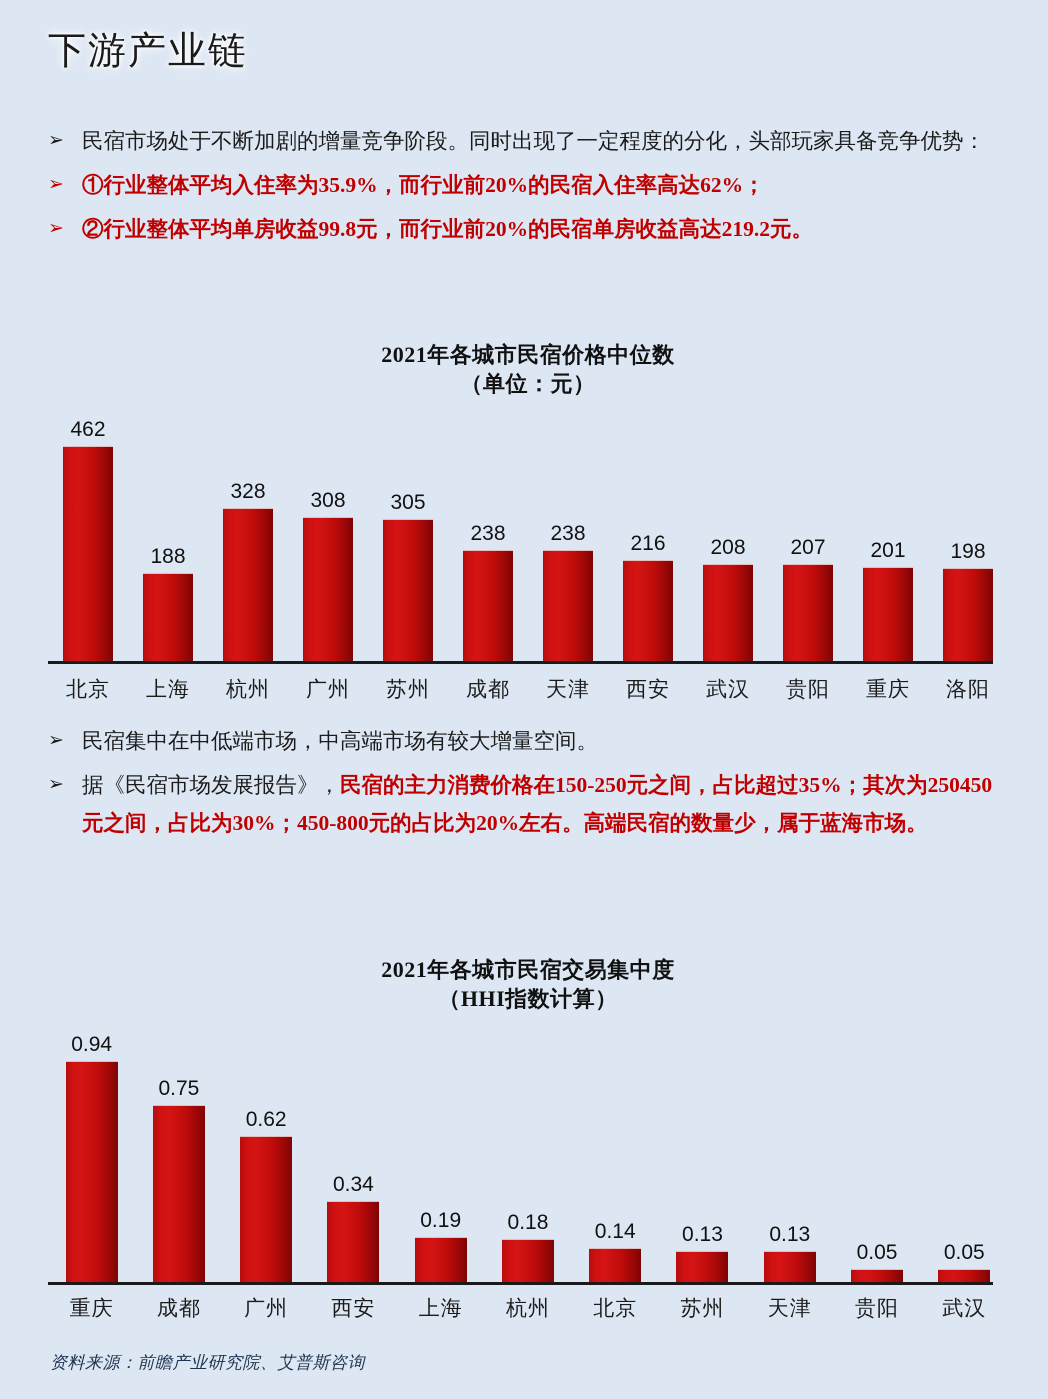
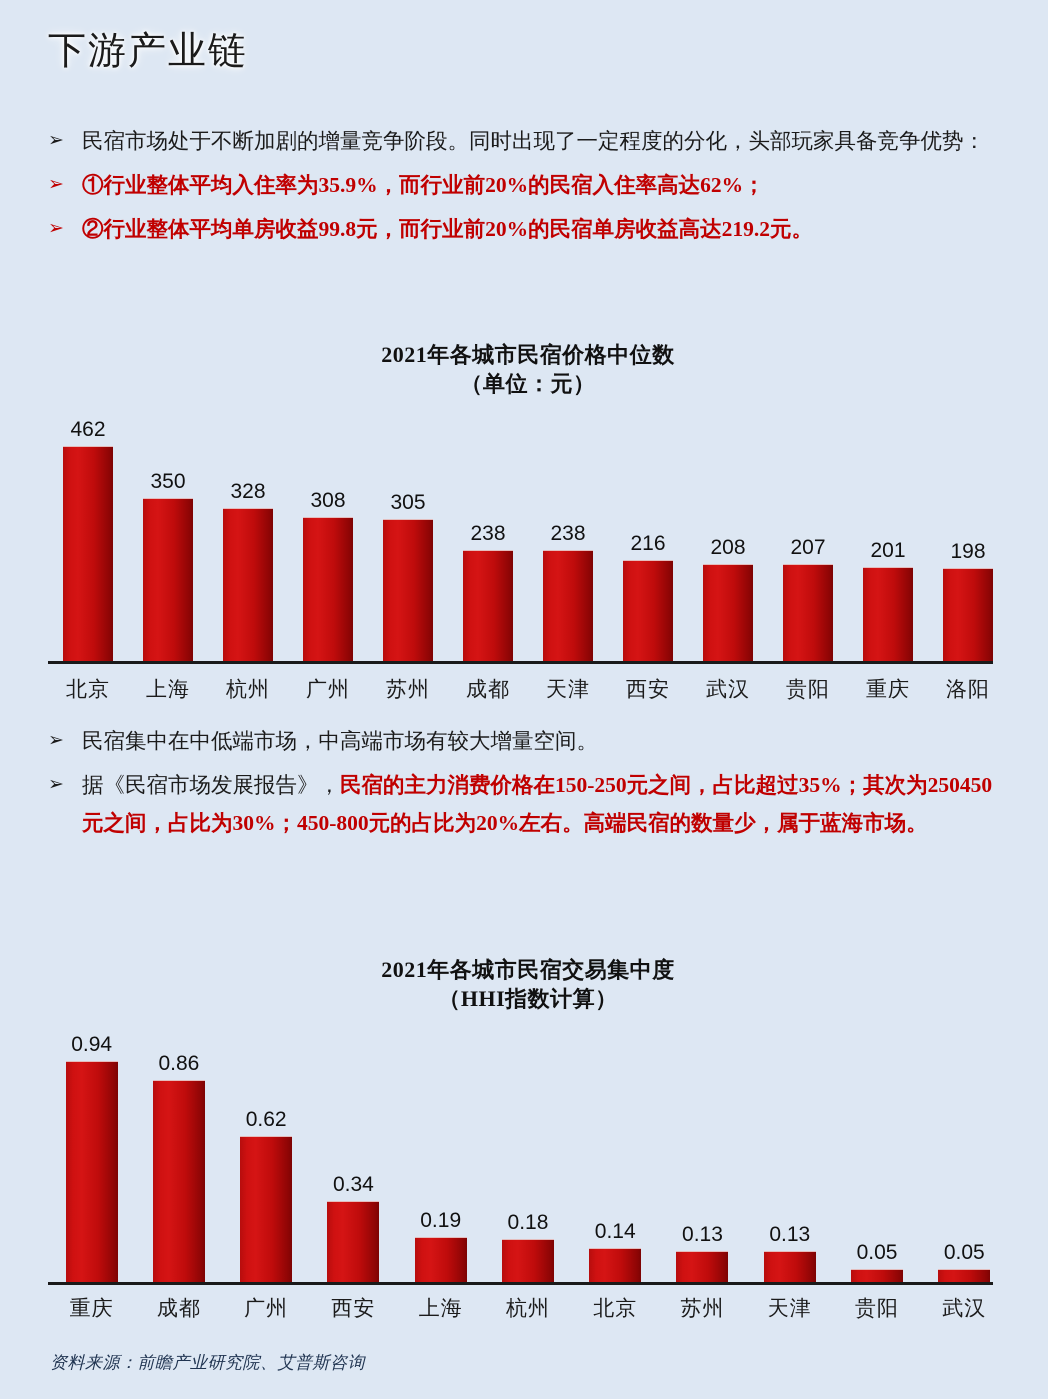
2021年各城市民宿价格中位数/上海: 188 -> 350
2021年各城市民宿交易集中度/成都: 0.75 -> 0.86
